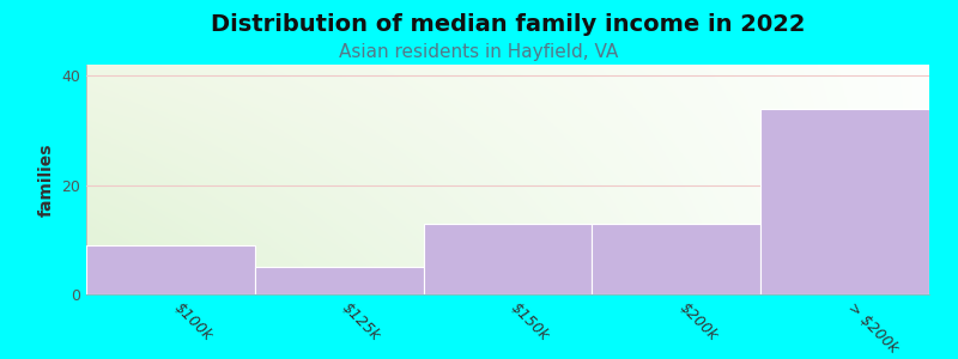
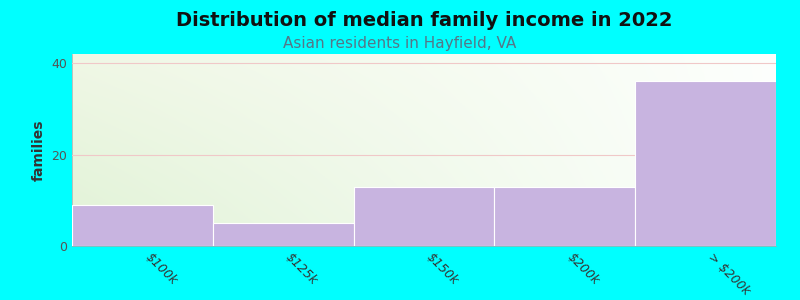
> $200k: 34 -> 36
